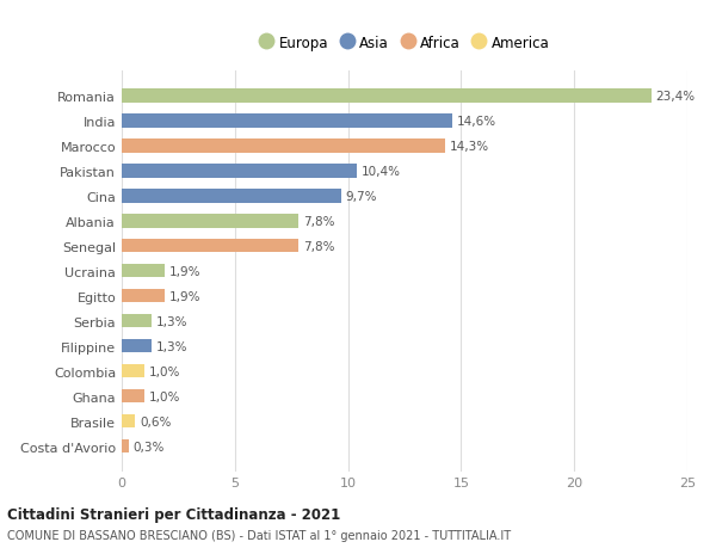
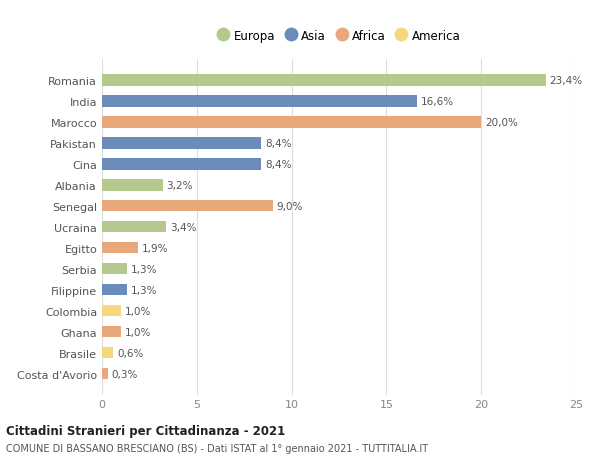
India: 14,6% -> 16,6%
Marocco: 14,3% -> 20,0%
Pakistan: 10,4% -> 8,4%
Cina: 9,7% -> 8,4%
Albania: 7,8% -> 3,2%
Senegal: 7,8% -> 9,0%
Ucraina: 1,9% -> 3,4%
